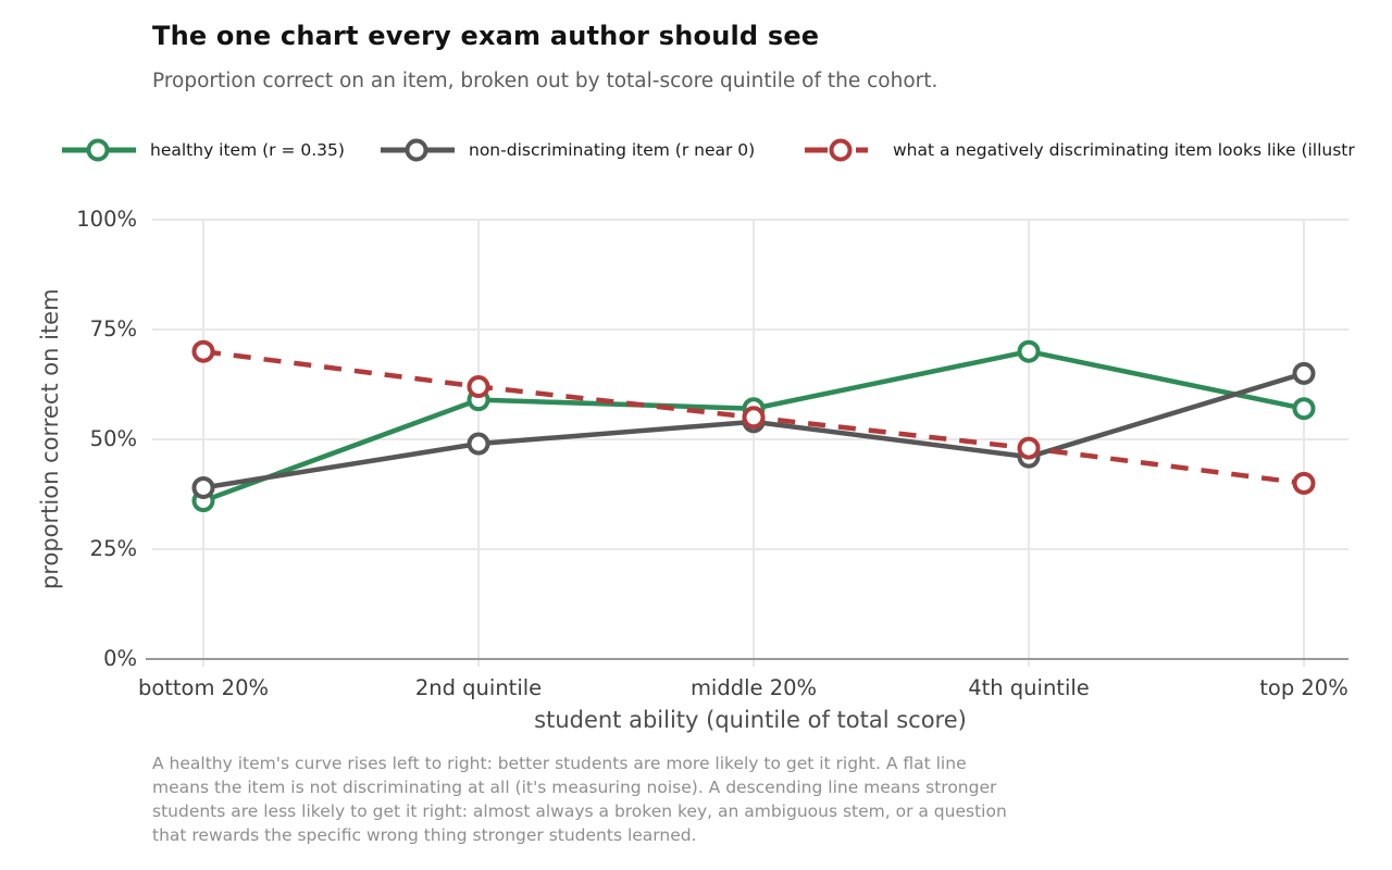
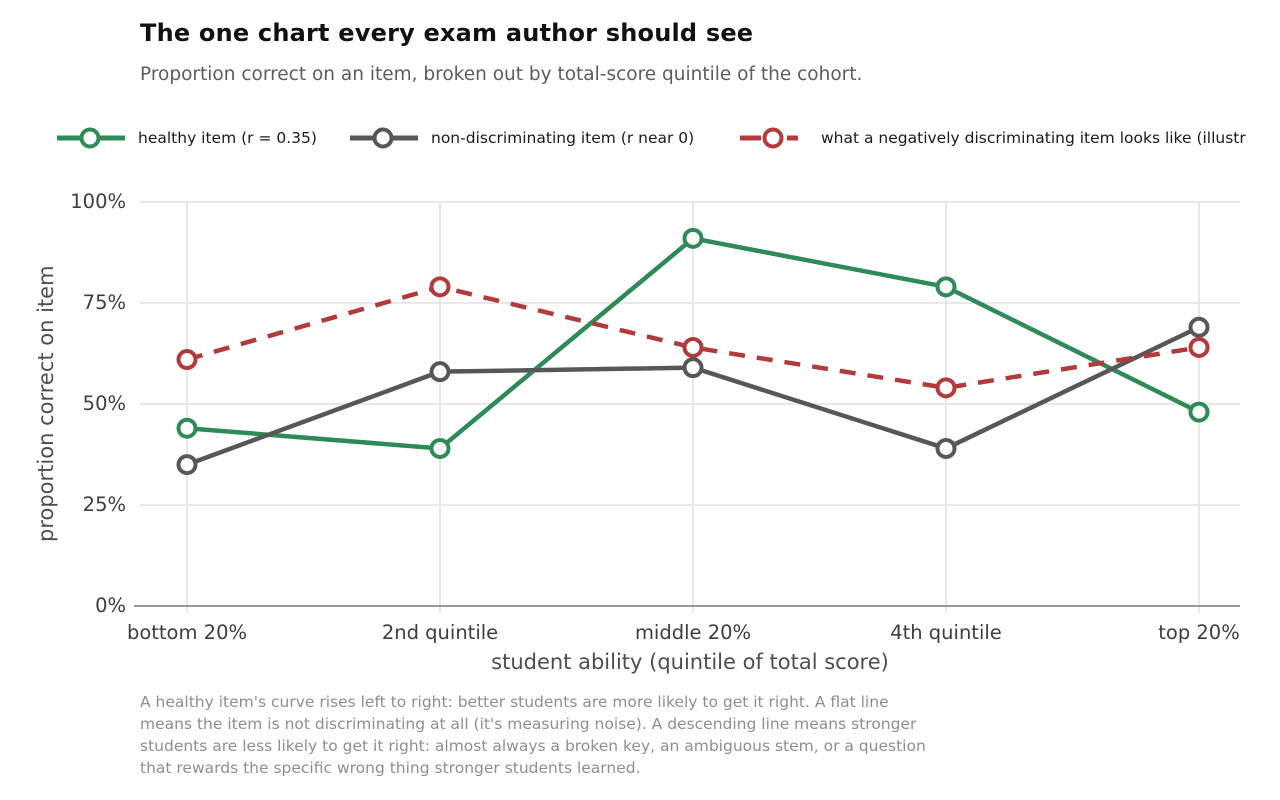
healthy item (r = 0.35)/bottom 20%: 36% -> 44%
non-discriminating item (r near 0)/bottom 20%: 39% -> 35%
what a negatively discriminating item looks like (illustr/bottom 20%: 70% -> 61%
healthy item (r = 0.35)/2nd quintile: 59% -> 39%
non-discriminating item (r near 0)/2nd quintile: 49% -> 58%
what a negatively discriminating item looks like (illustr/2nd quintile: 62% -> 79%
healthy item (r = 0.35)/middle 20%: 57% -> 91%
non-discriminating item (r near 0)/middle 20%: 54% -> 59%
what a negatively discriminating item looks like (illustr/middle 20%: 55% -> 64%
healthy item (r = 0.35)/4th quintile: 70% -> 79%
non-discriminating item (r near 0)/4th quintile: 46% -> 39%
what a negatively discriminating item looks like (illustr/4th quintile: 48% -> 54%
healthy item (r = 0.35)/top 20%: 57% -> 48%
non-discriminating item (r near 0)/top 20%: 65% -> 69%
what a negatively discriminating item looks like (illustr/top 20%: 40% -> 64%
